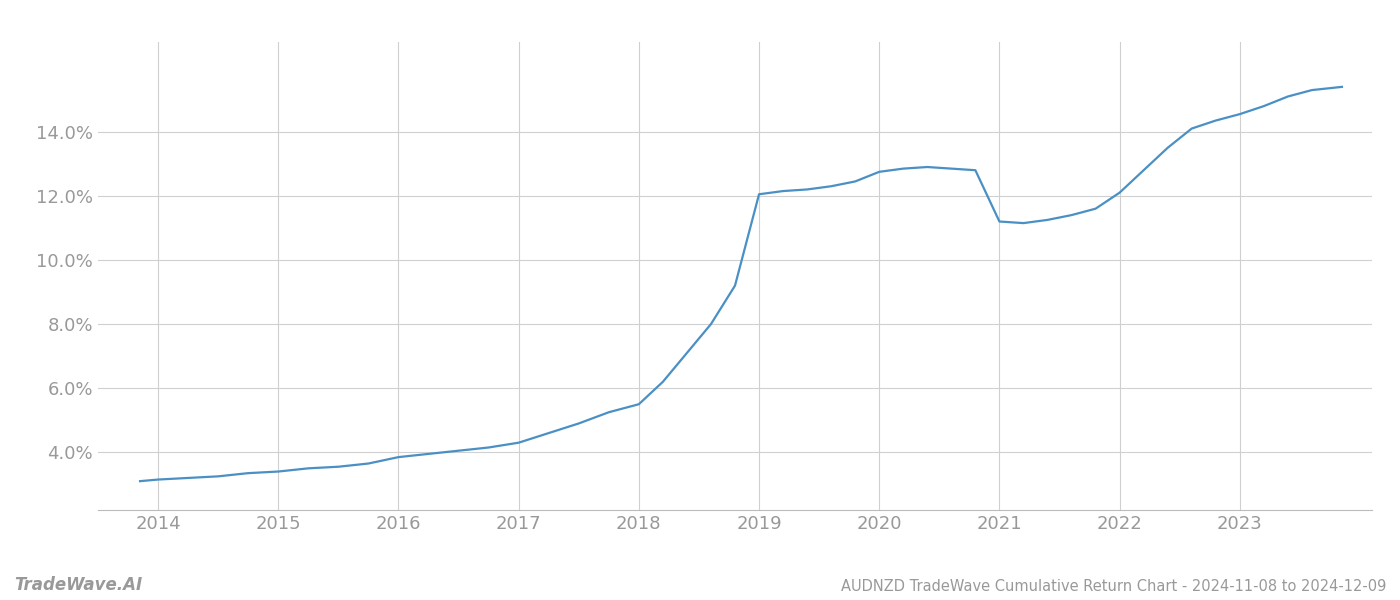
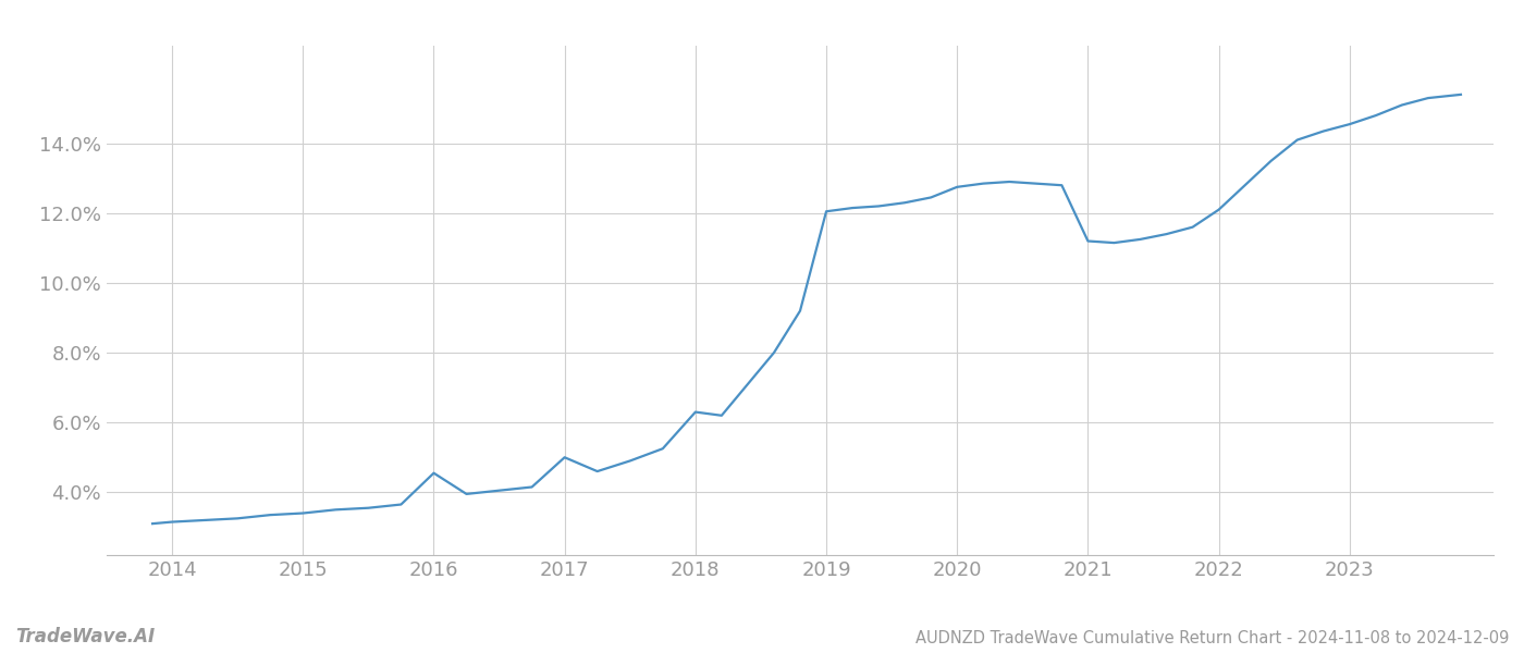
2016: 3.85% -> 4.55%
2017: 4.30% -> 5.00%
2018: 5.50% -> 6.30%
